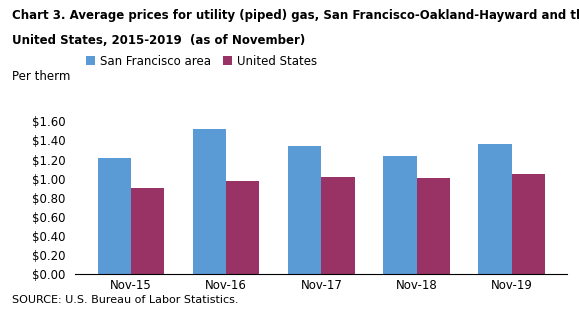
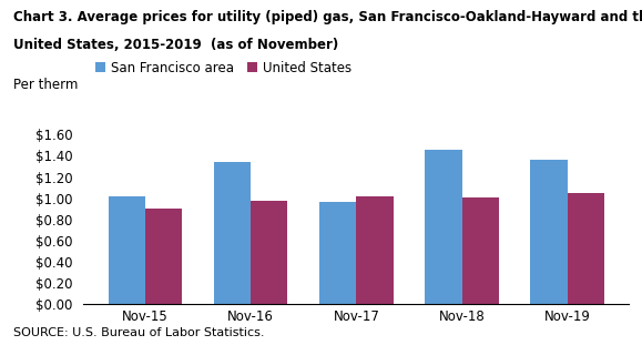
San Francisco area/Nov-15: $1.22 -> $1.02
San Francisco area/Nov-16: $1.52 -> $1.34
San Francisco area/Nov-17: $1.34 -> $0.96
San Francisco area/Nov-18: $1.24 -> $1.46
